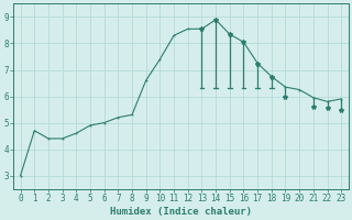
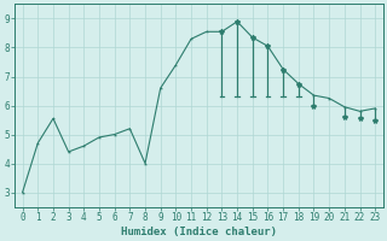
2: 4.40 -> 5.55
8: 5.30 -> 4.00
